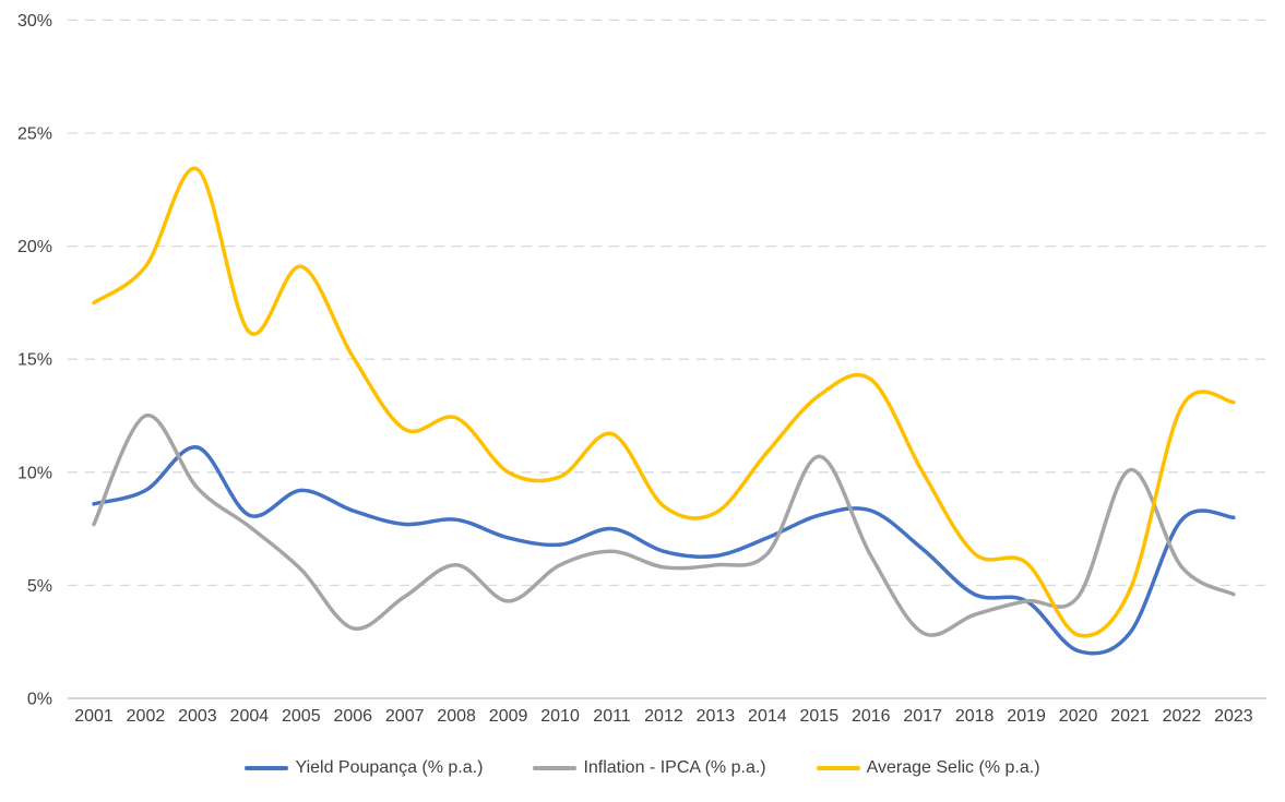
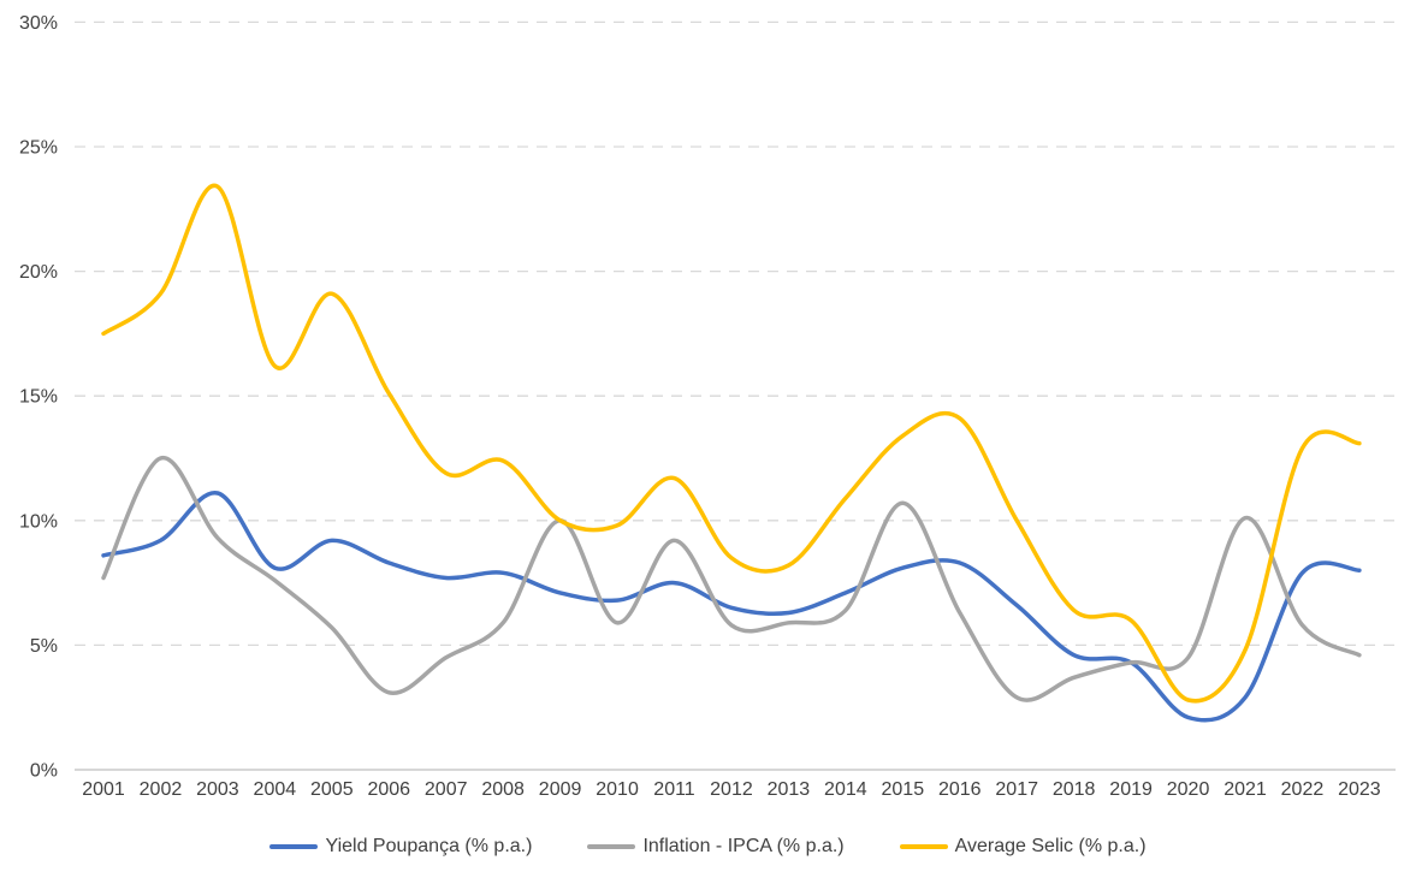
Inflation - IPCA (% p.a.)/2009: 4.3% -> 10.0%
Inflation - IPCA (% p.a.)/2011: 6.5% -> 9.2%
